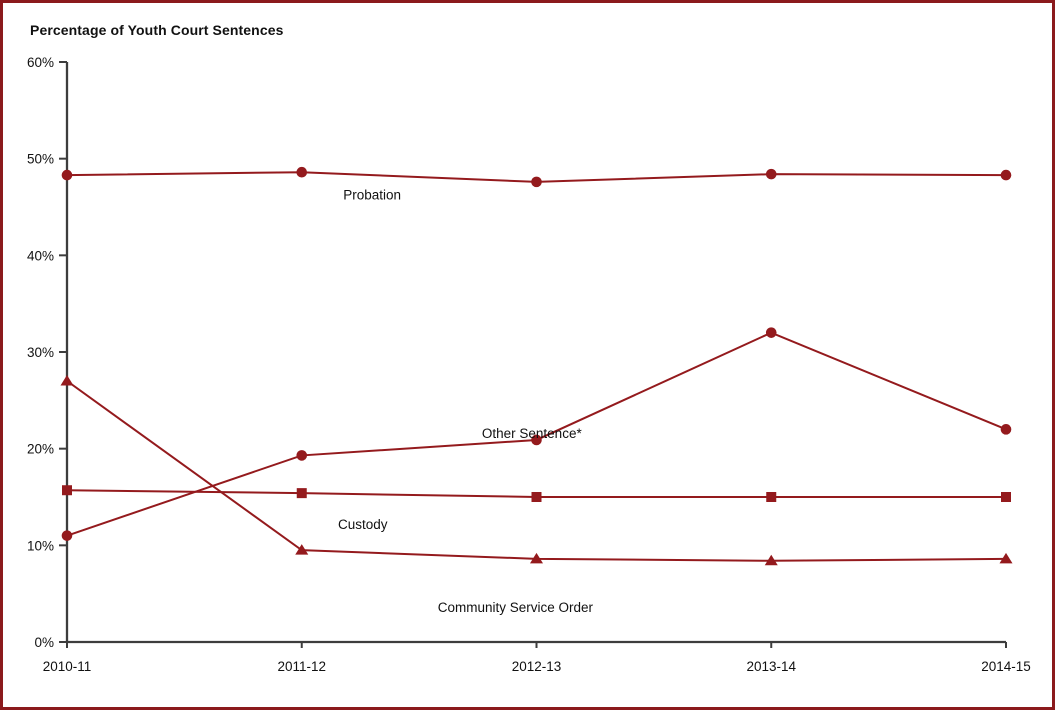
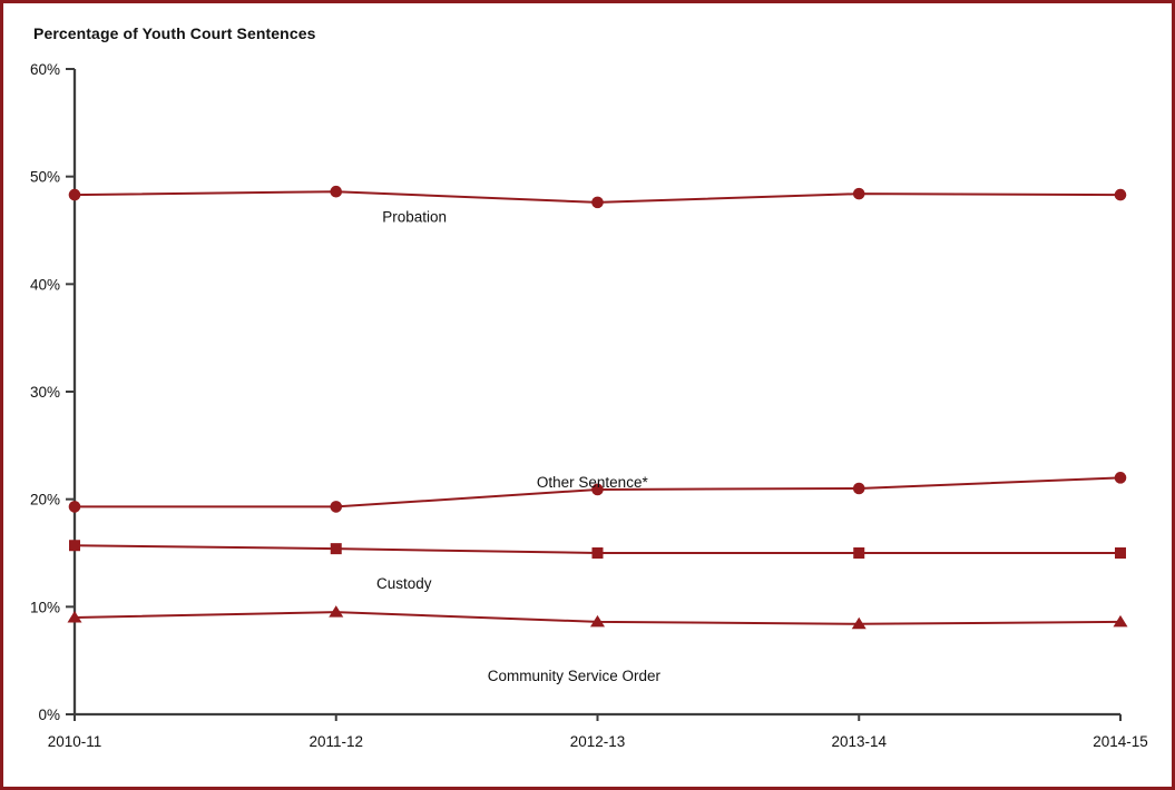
Other Sentence*/2010-11: 11% -> 19%
Community Service Order/2010-11: 27% -> 9%
Other Sentence*/2013-14: 32% -> 21%
